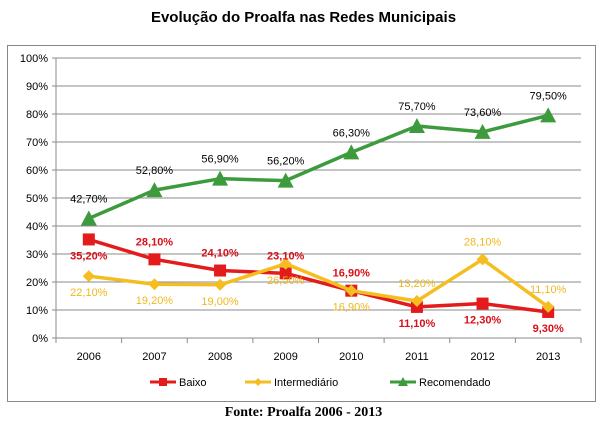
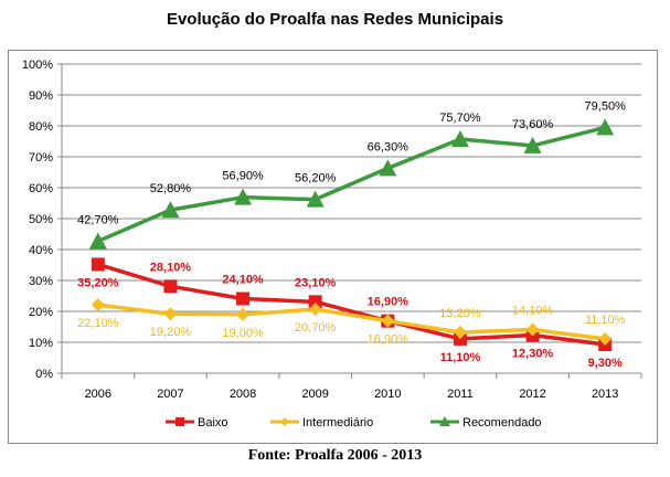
Intermediário/2009: 26,50% -> 20,70%
Intermediário/2012: 28,10% -> 14,10%
